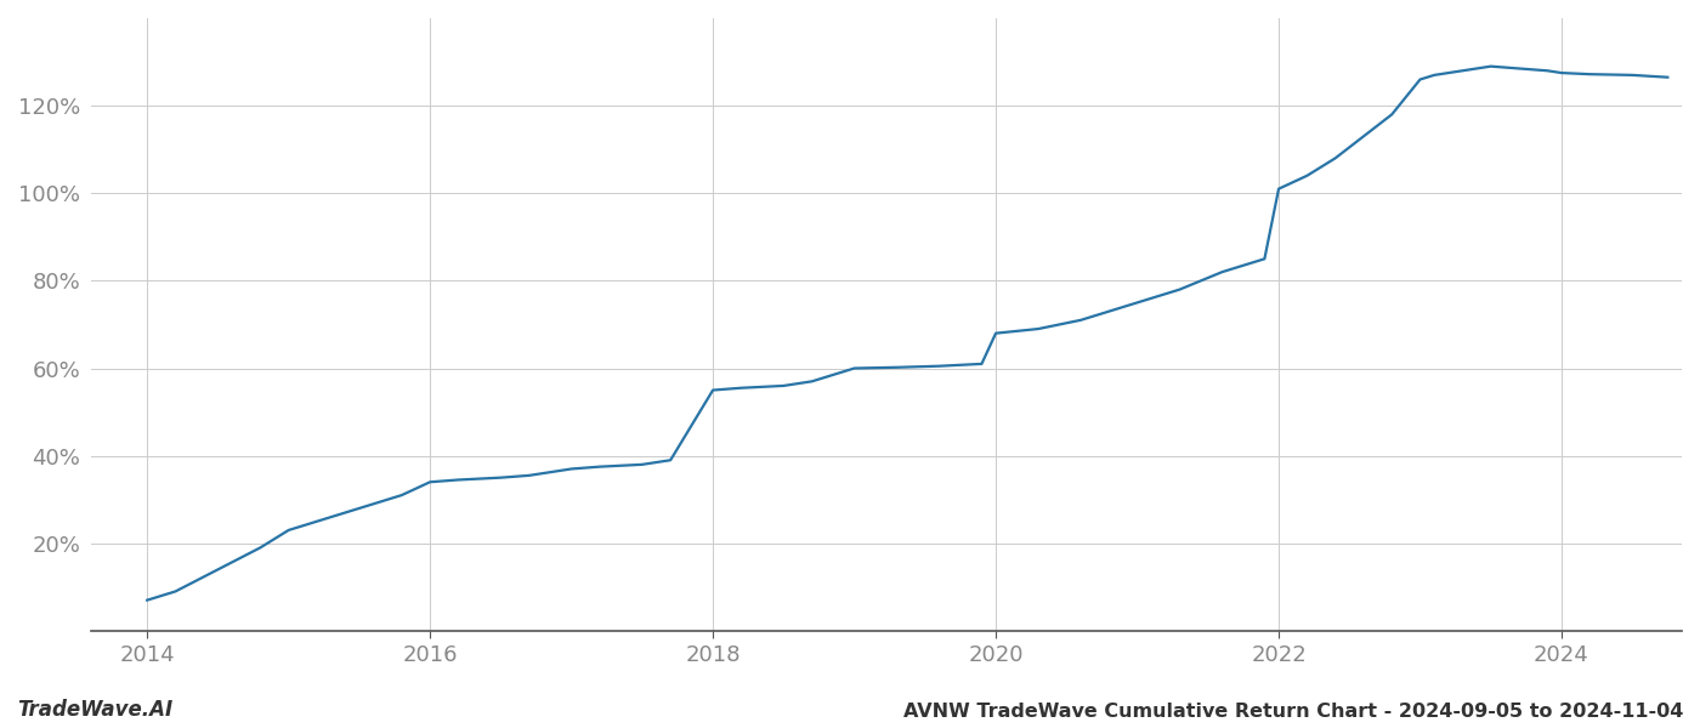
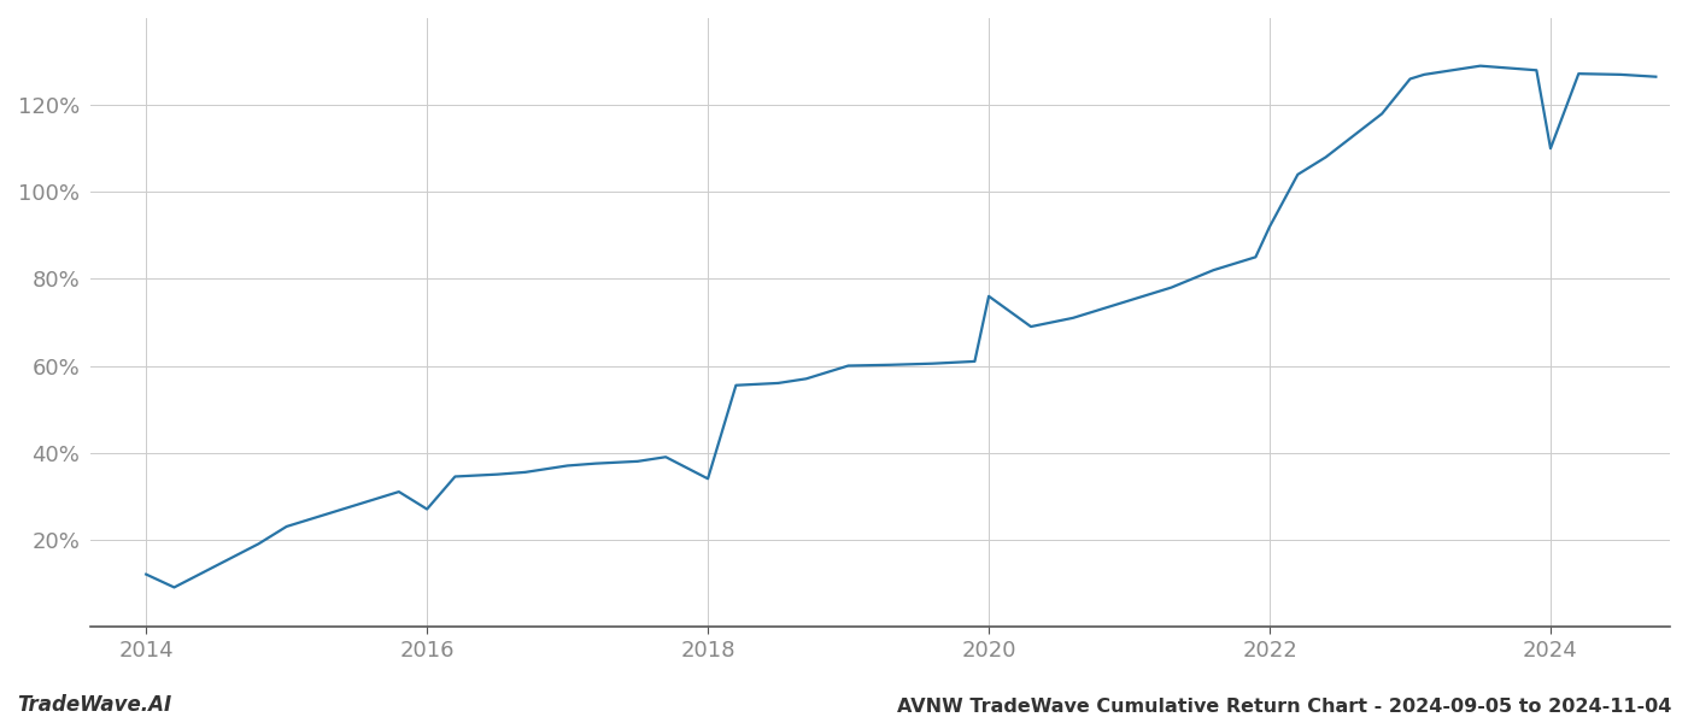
2014: 7.0% -> 12.0%
2016: 34.0% -> 27.0%
2018: 55.0% -> 34.0%
2020: 68.0% -> 76.0%
2022: 101.0% -> 92.0%
2024: 127.5% -> 110.0%
